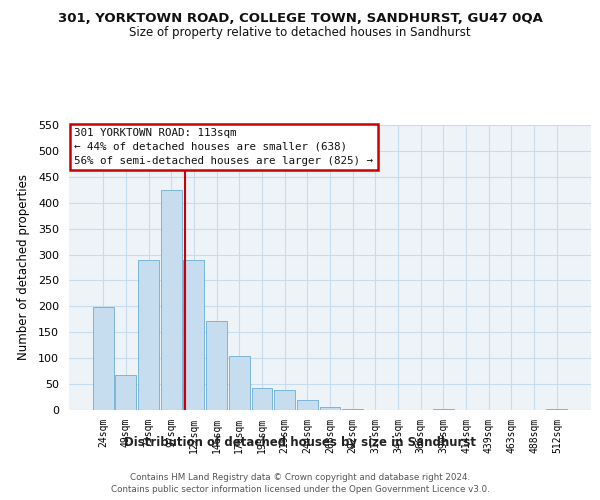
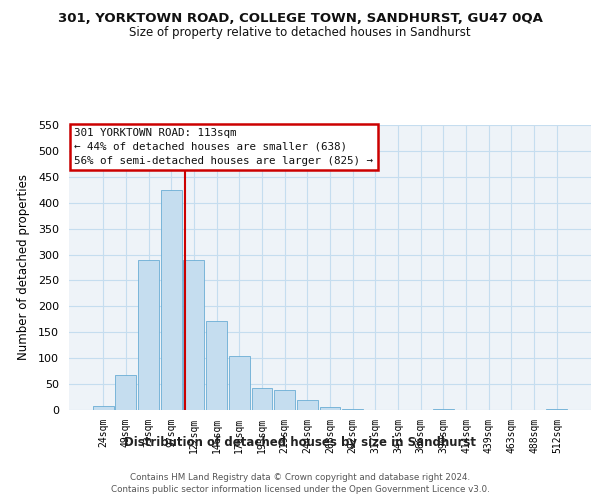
24sqm: 198 -> 8
